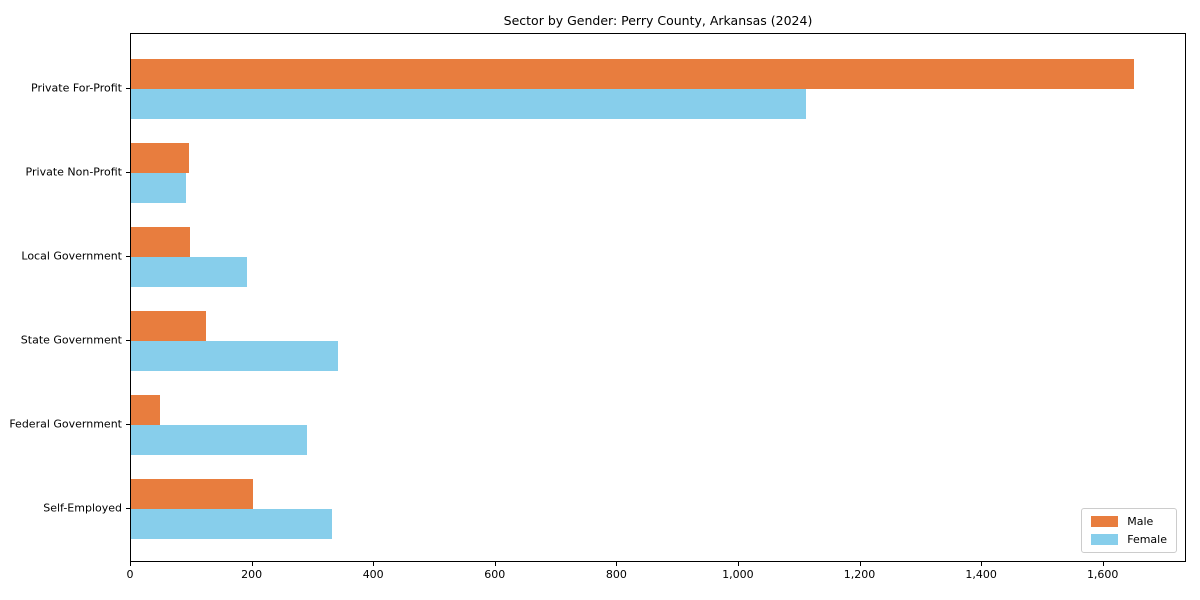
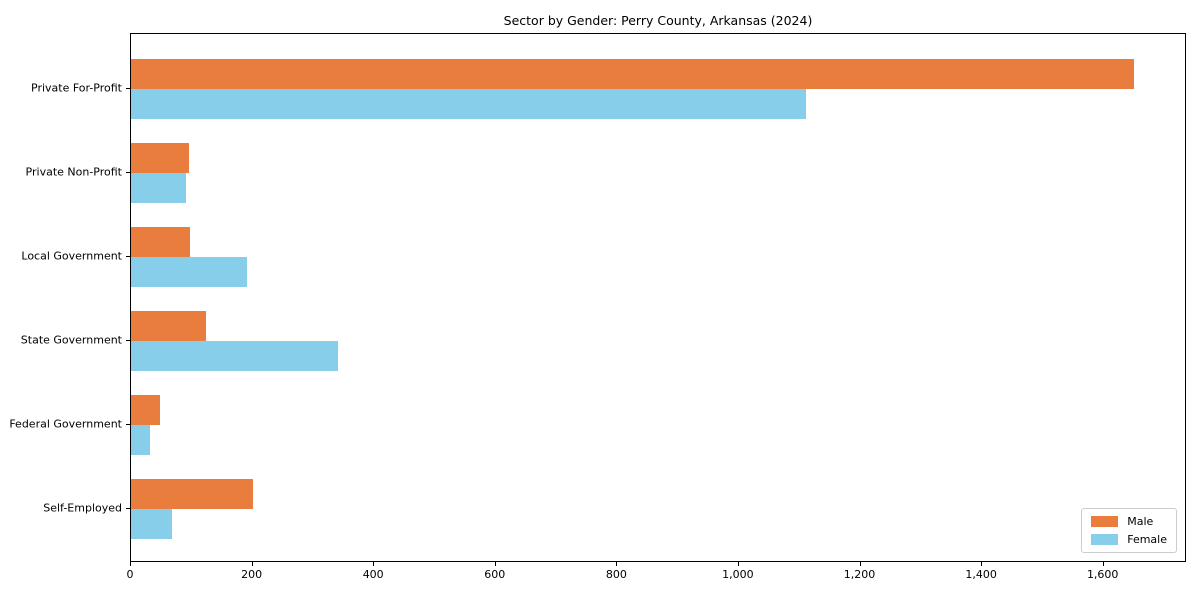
Female/Federal Government: 290 -> 30
Female/Self-Employed: 330 -> 70
